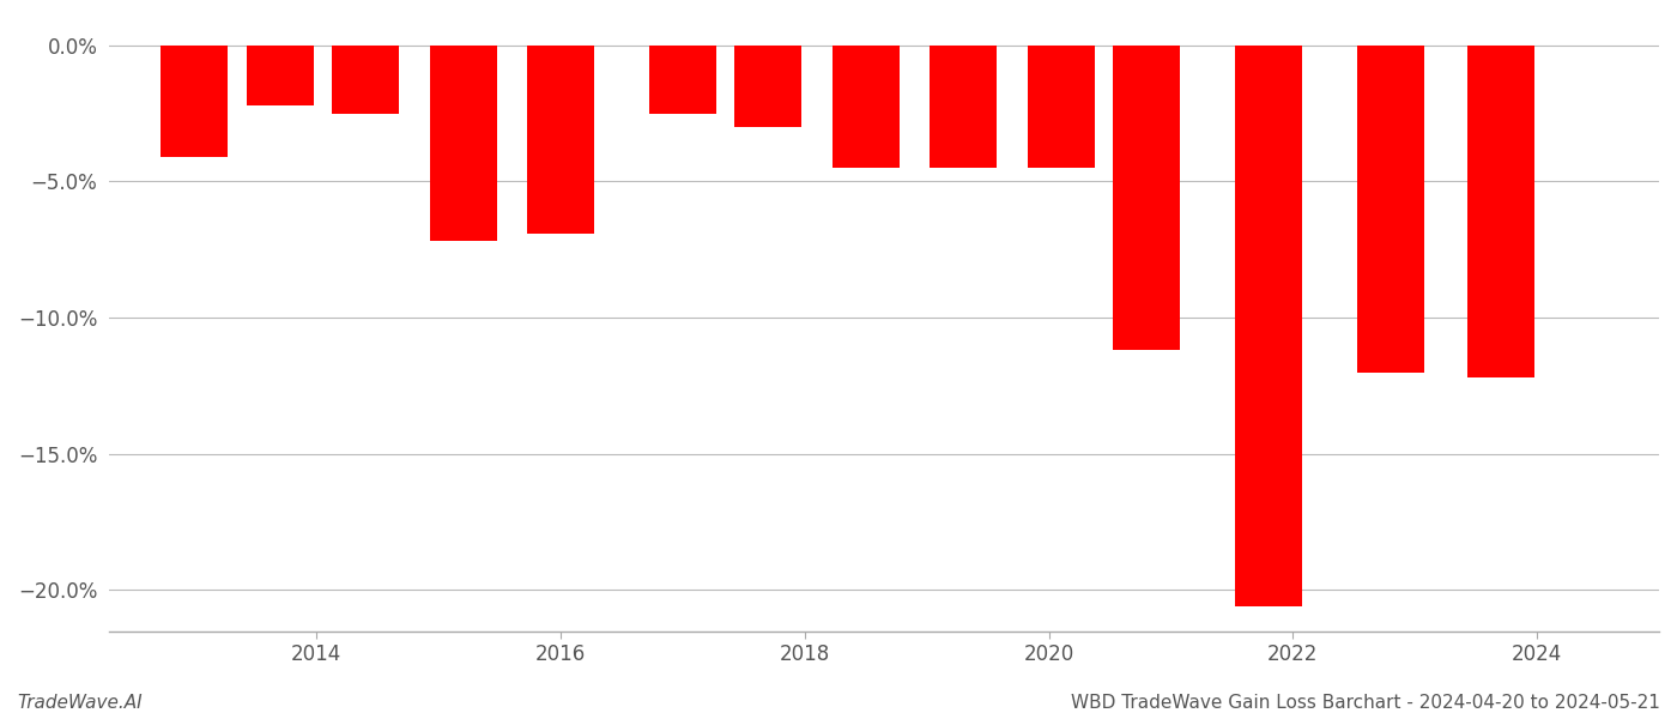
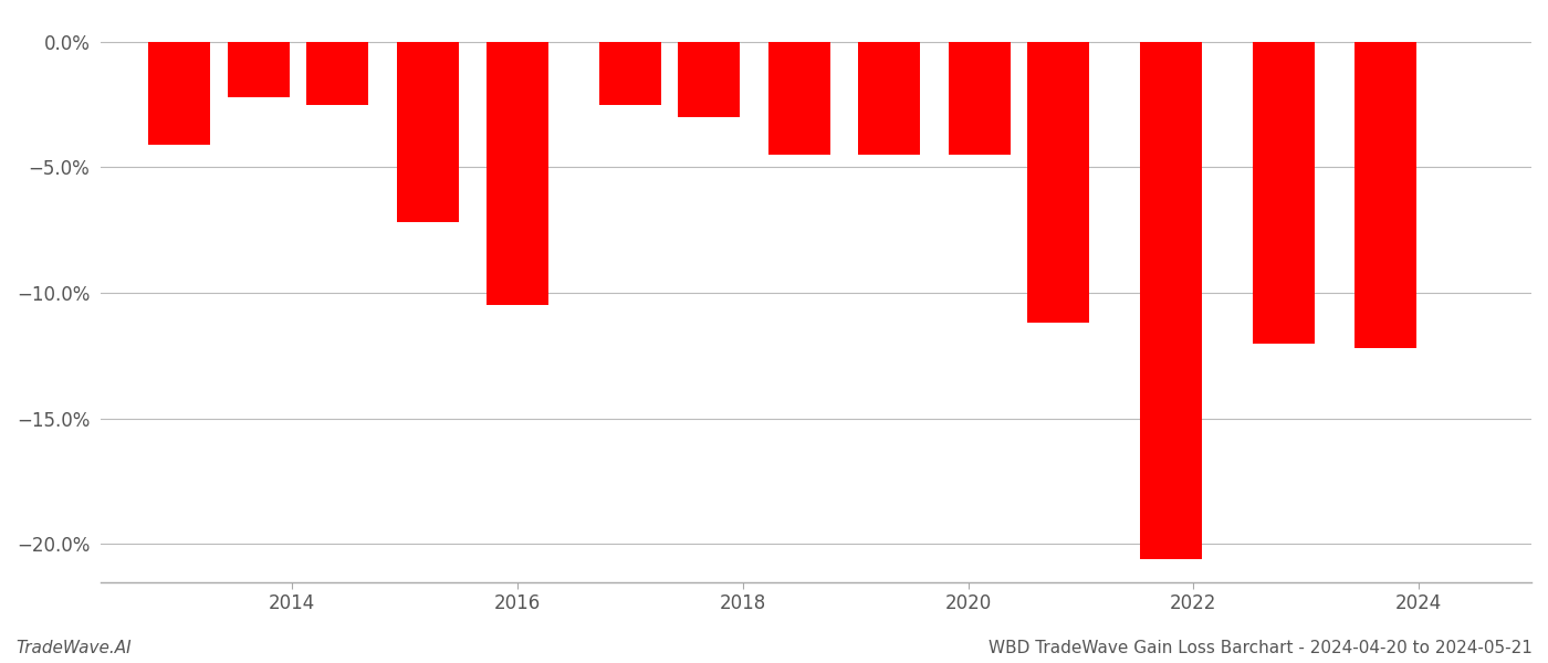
2016: -6.9% -> -10.5%
